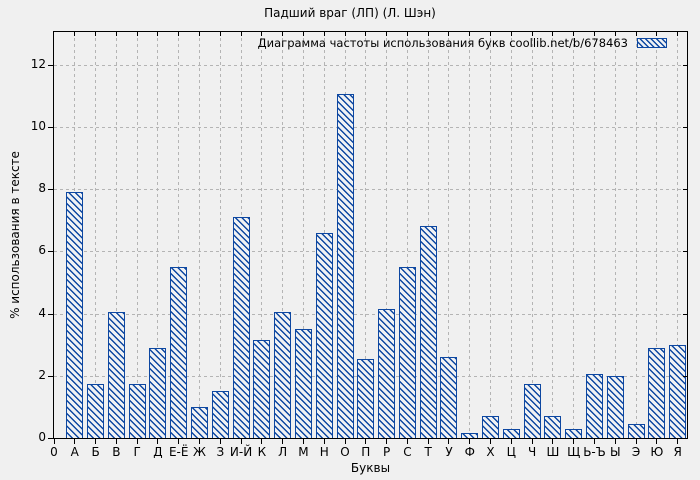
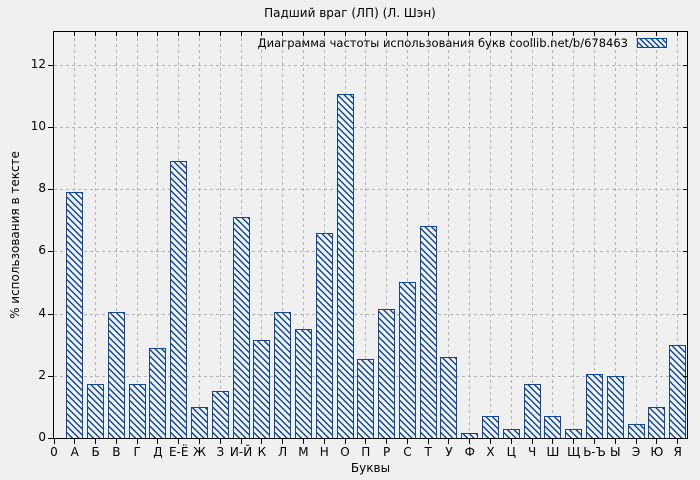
Е-Ё: 5.5 -> 8.9
С: 5.5 -> 5.0
Ю: 2.9 -> 1.0
